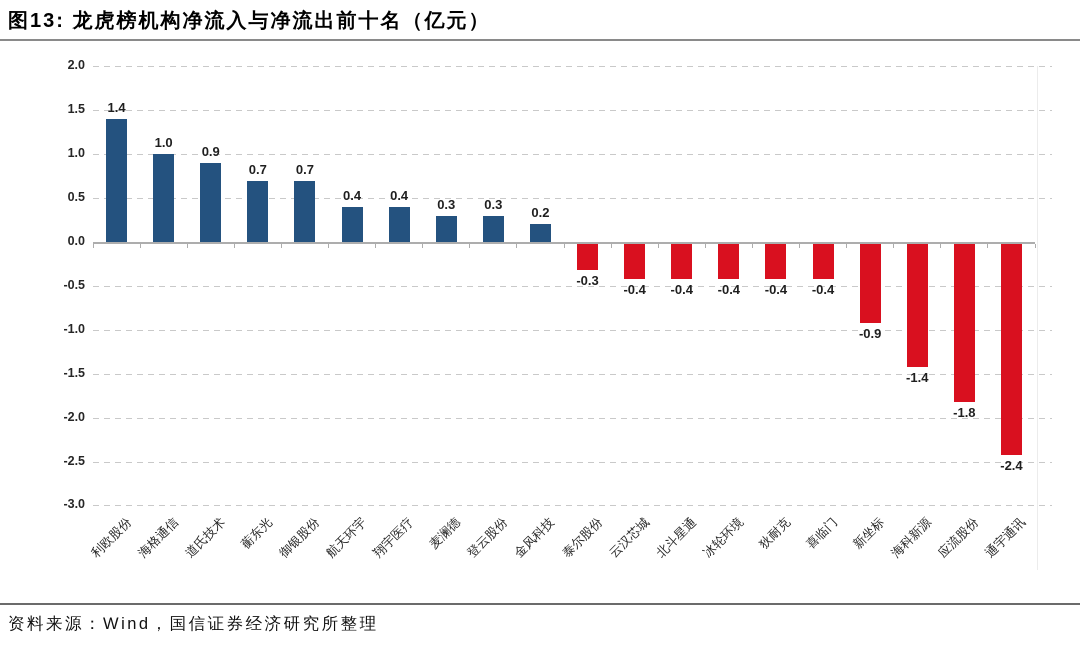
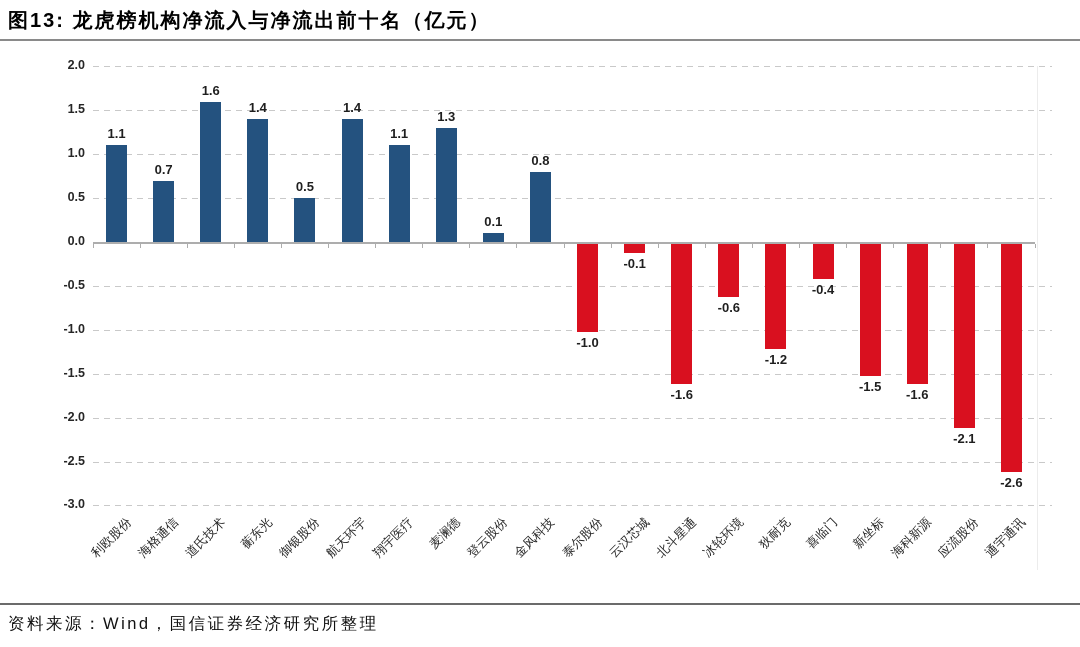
利欧股份: 1.4 -> 1.1
海格通信: 1.0 -> 0.7
道氏技术: 0.9 -> 1.6
蘅东光: 0.7 -> 1.4
御银股份: 0.7 -> 0.5
航天环宇: 0.4 -> 1.4
翔宇医疗: 0.4 -> 1.1
麦澜德: 0.3 -> 1.3
登云股份: 0.3 -> 0.1
金风科技: 0.2 -> 0.8
泰尔股份: -0.3 -> -1.0
云汉芯城: -0.4 -> -0.1
北斗星通: -0.4 -> -1.6
冰轮环境: -0.4 -> -0.6
狄耐克: -0.4 -> -1.2
新坐标: -0.9 -> -1.5
海科新源: -1.4 -> -1.6
应流股份: -1.8 -> -2.1
通宇通讯: -2.4 -> -2.6
